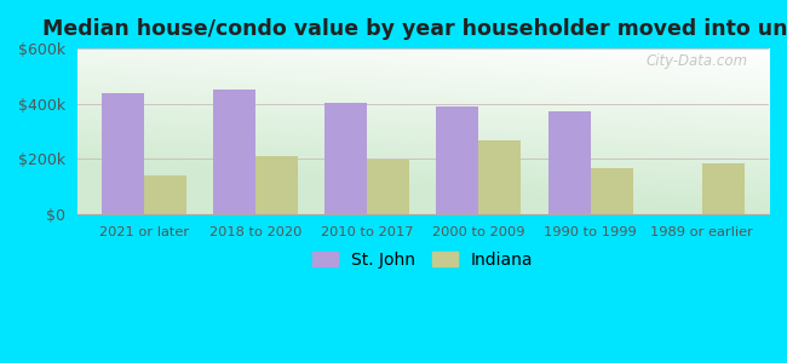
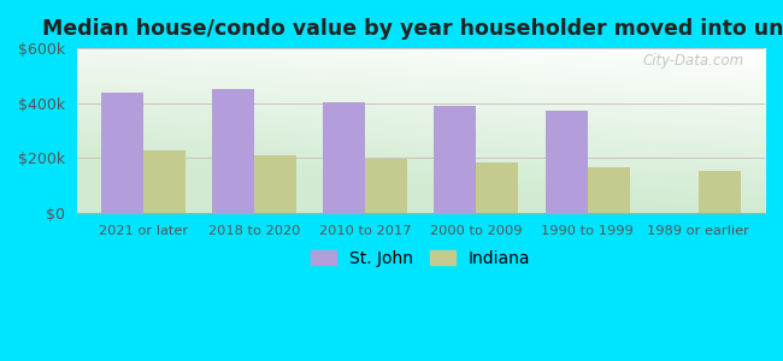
Indiana/2021 or later: $140k -> $227k
Indiana/2000 to 2009: $265k -> $183k
Indiana/1989 or earlier: $185k -> $152k
